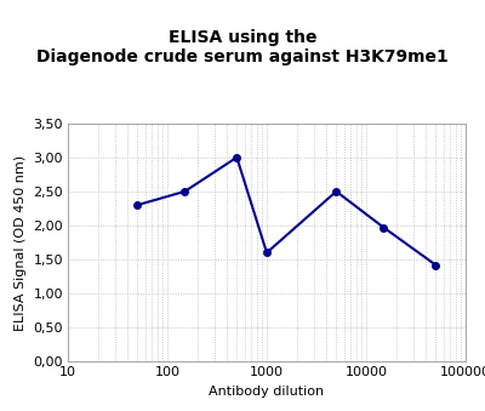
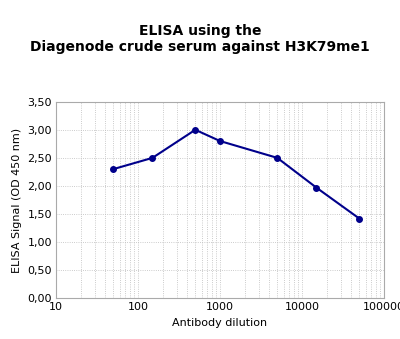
1000: 1,60 -> 2,80
